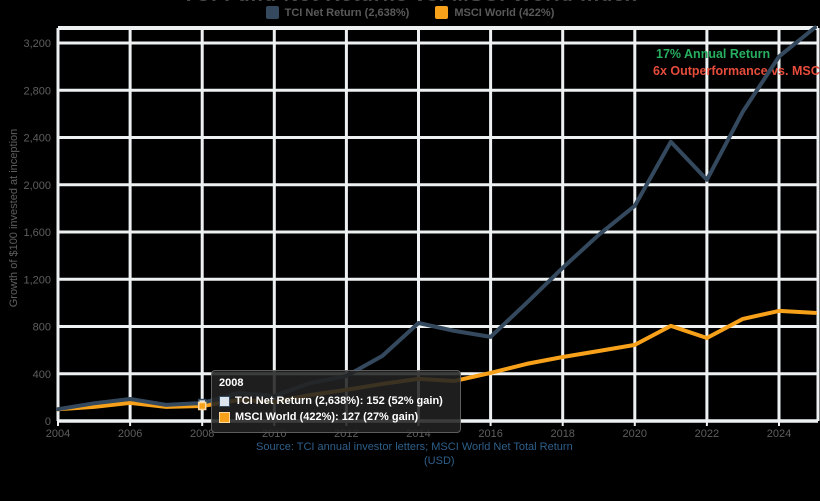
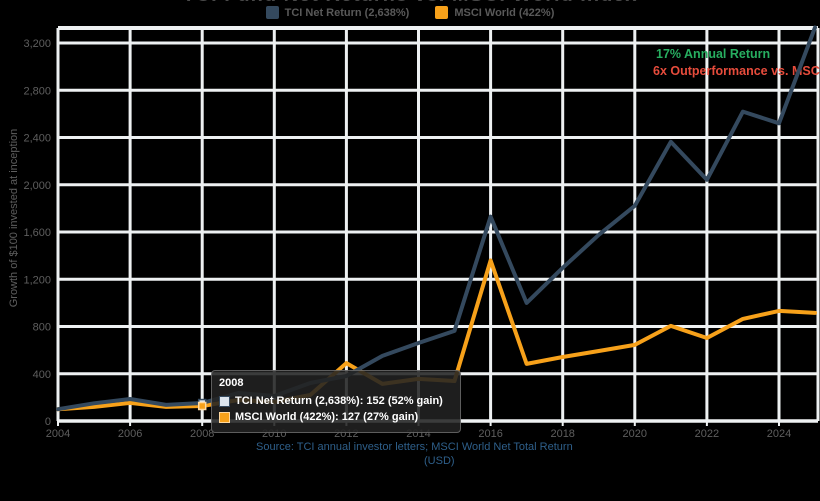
MSCI World (422%)/2012: 260 -> 490
TCI Net Return (2,638%)/2014: 830 -> 660
TCI Net Return (2,638%)/2016: 710 -> 1730
MSCI World (422%)/2016: 410 -> 1360
TCI Net Return (2,638%)/2024: 3080 -> 2520
